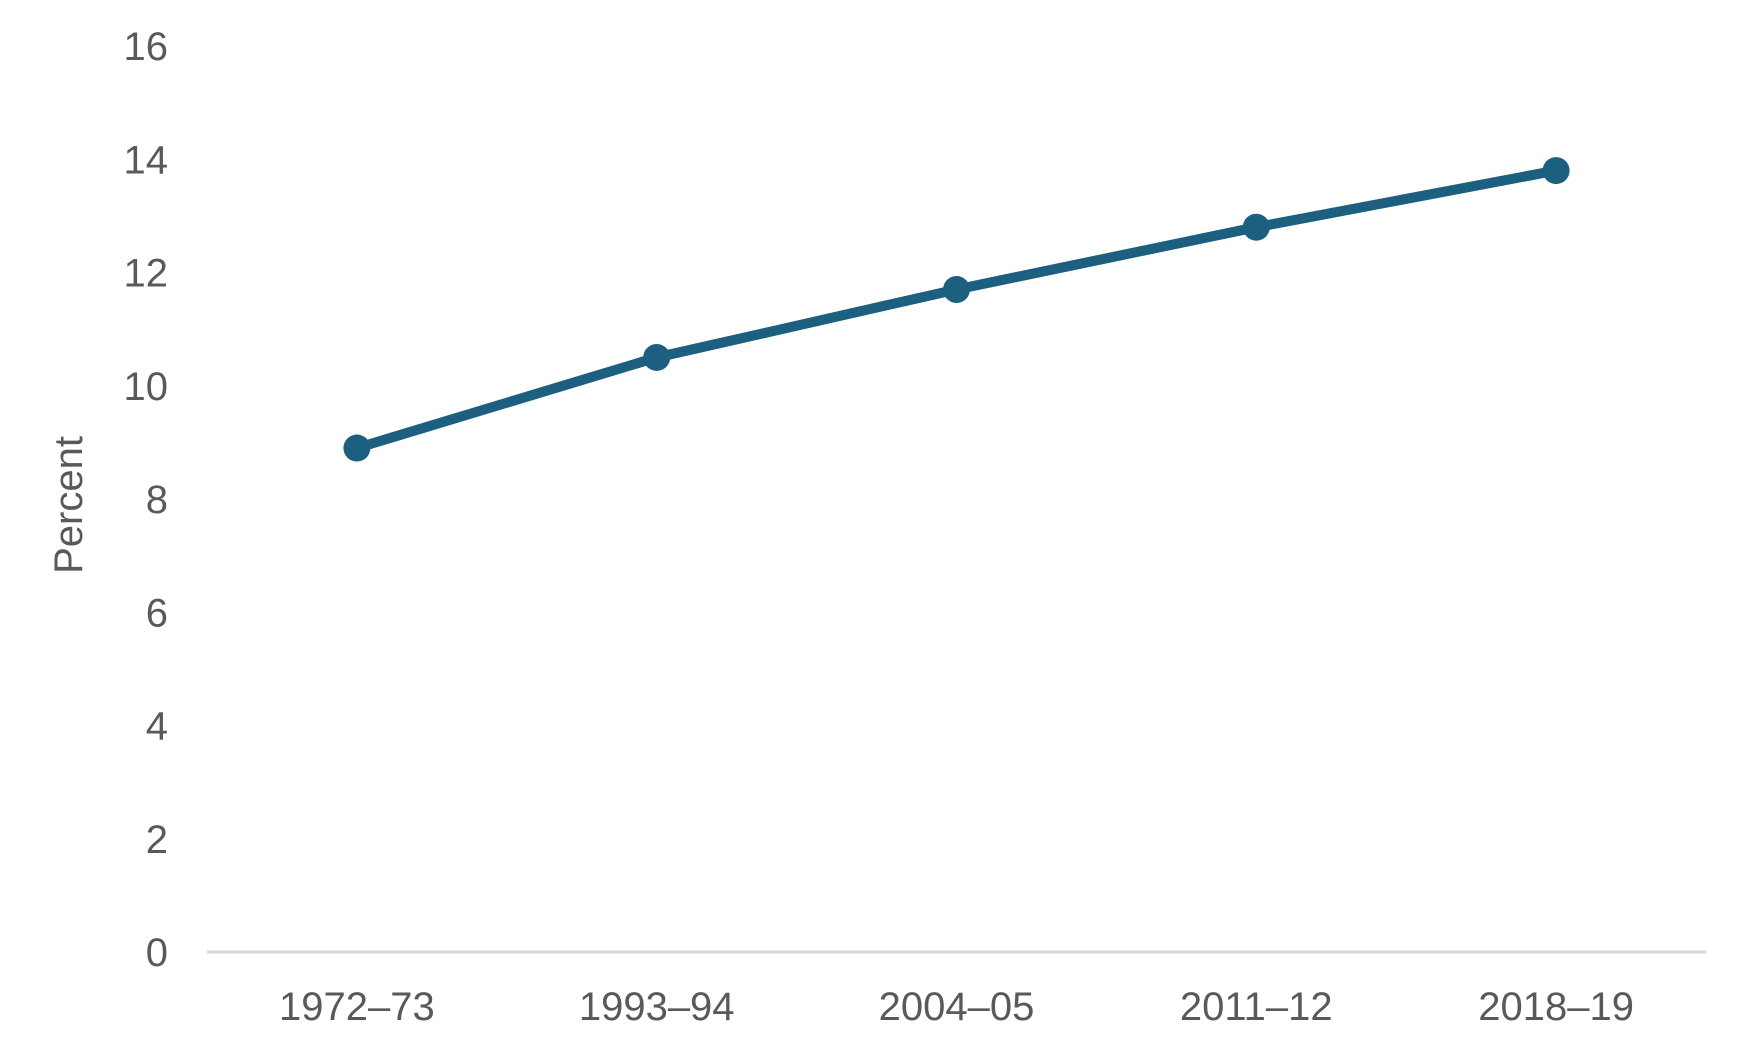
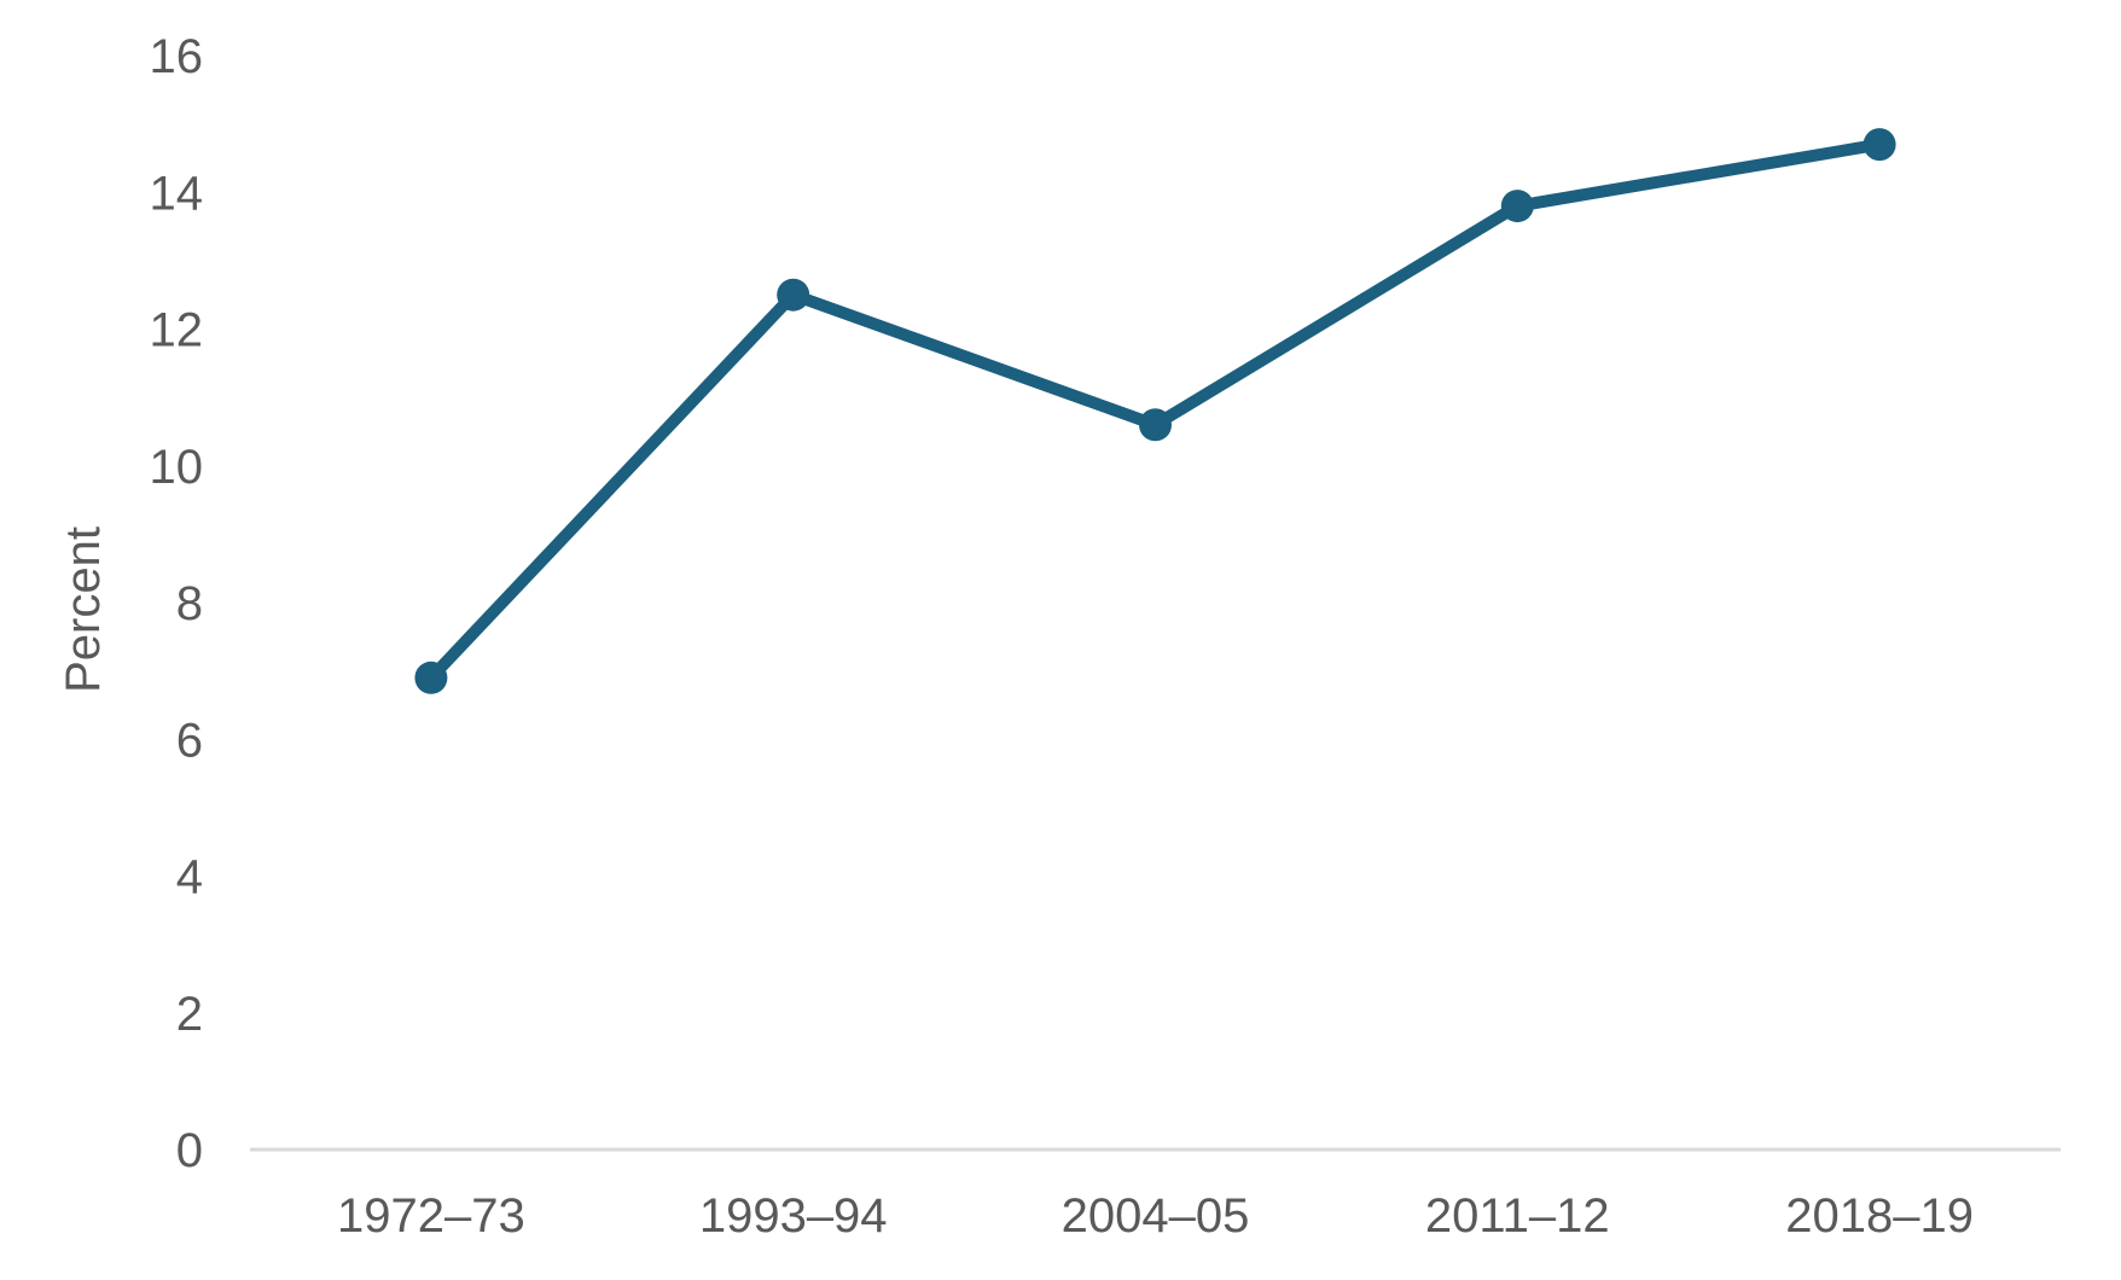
1972–73: 8.9 -> 6.9
1993–94: 10.5 -> 12.5
2004–05: 11.7 -> 10.6
2011–12: 12.8 -> 13.8
2018–19: 13.8 -> 14.7
